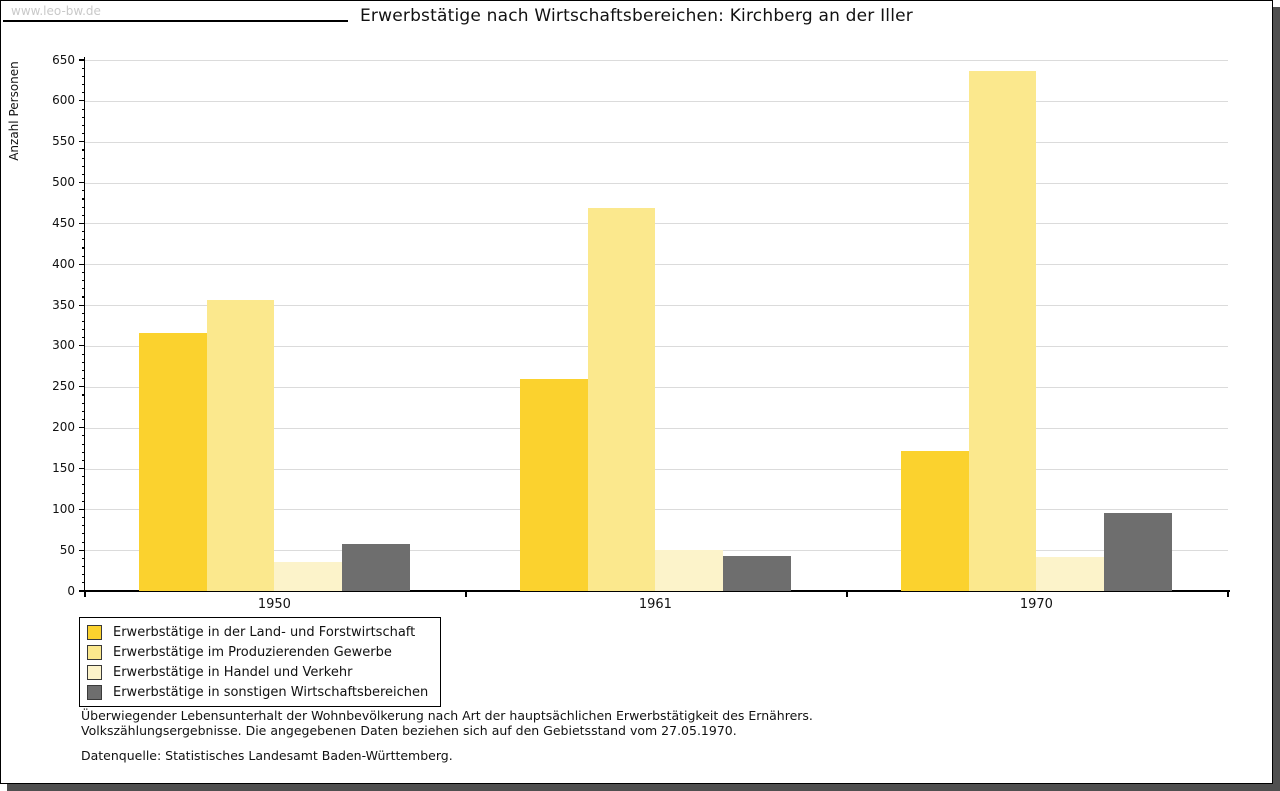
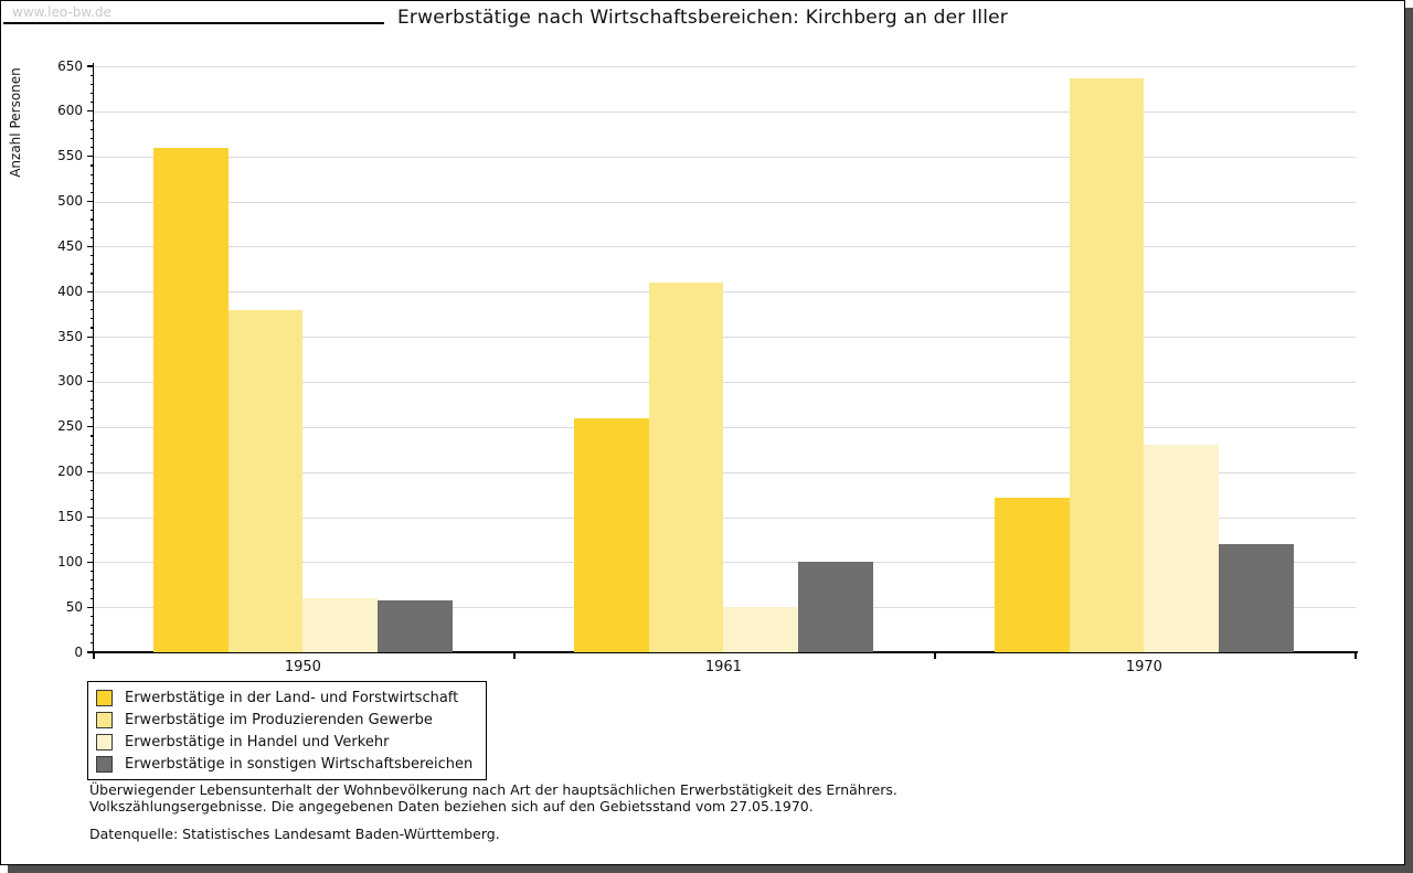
Erwerbstätige in der Land- und Forstwirtschaft/1950: 320 -> 560
Erwerbstätige im Produzierenden Gewerbe/1950: 360 -> 380
Erwerbstätige in Handel und Verkehr/1950: 40 -> 60
Erwerbstätige im Produzierenden Gewerbe/1961: 470 -> 410
Erwerbstätige in sonstigen Wirtschaftsbereichen/1961: 40 -> 100
Erwerbstätige in Handel und Verkehr/1970: 40 -> 230
Erwerbstätige in sonstigen Wirtschaftsbereichen/1970: 100 -> 120
